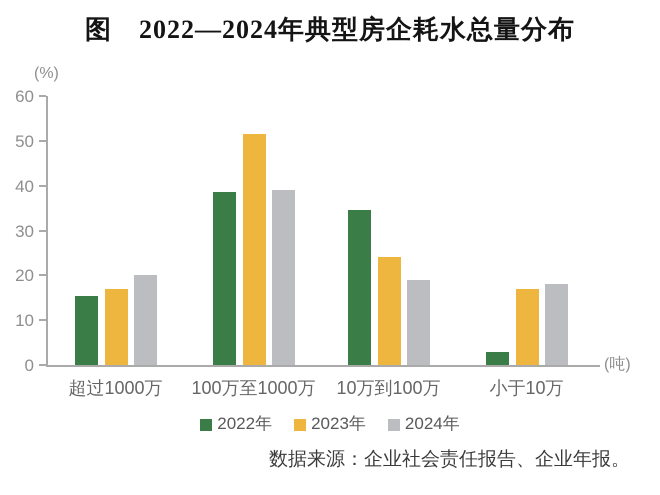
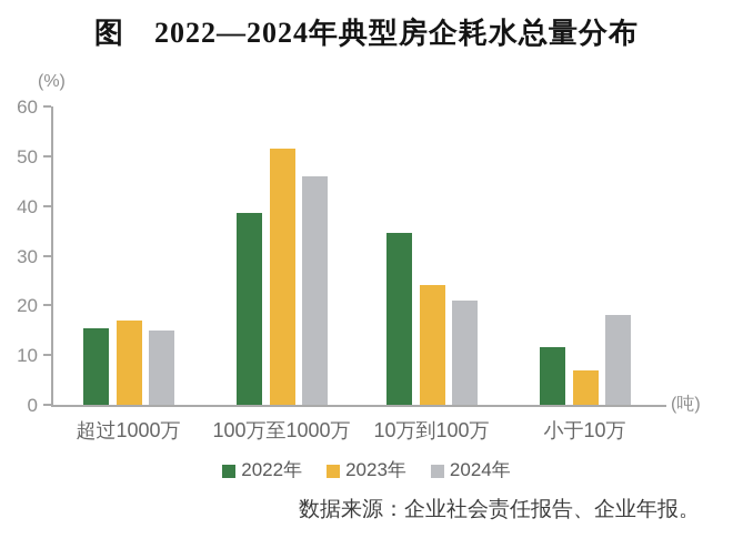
2024年/超过1000万: 20 -> 15
2024年/100万至1000万: 39 -> 46
2024年/10万到100万: 19 -> 21
2022年/小于10万: 3 -> 12
2023年/小于10万: 17 -> 7
